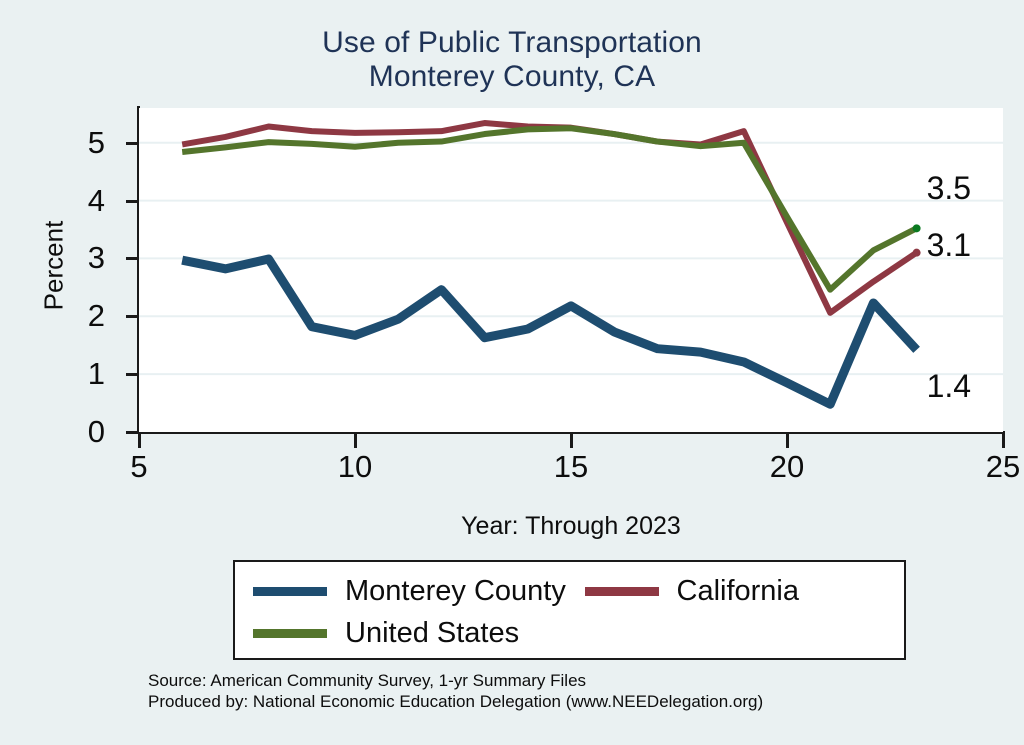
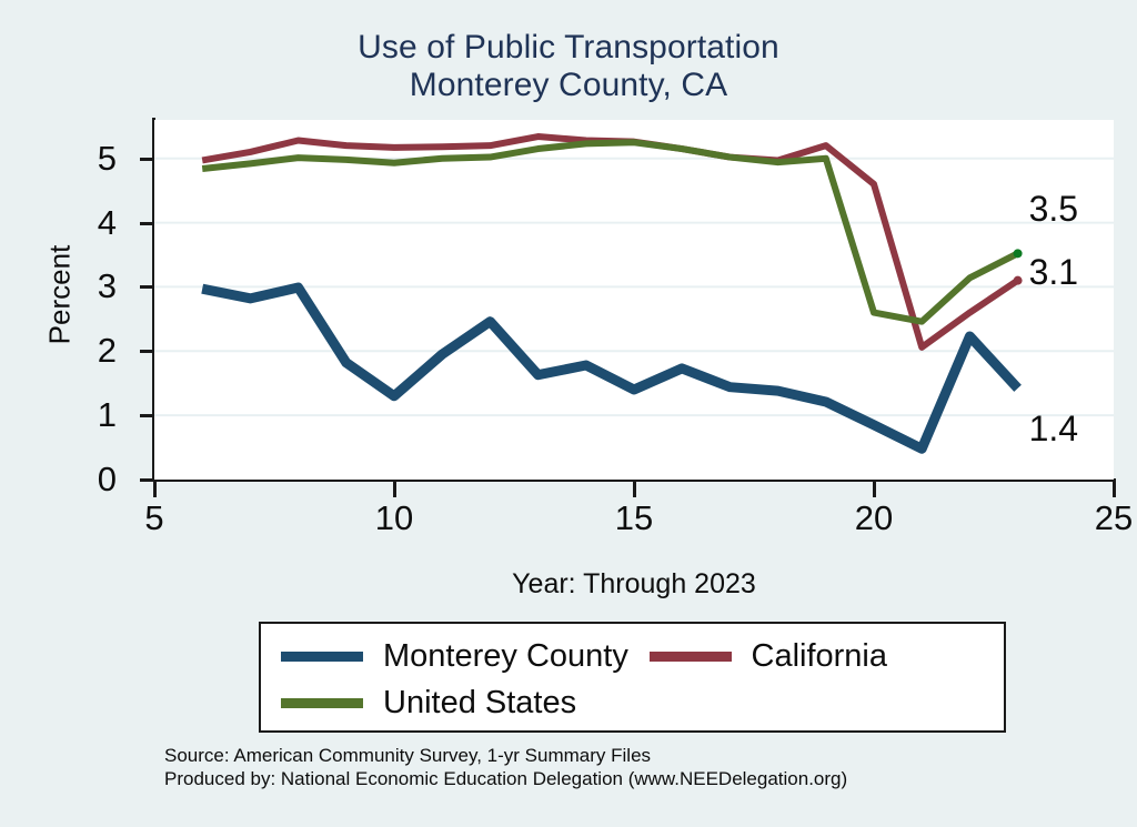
Monterey County/10: 1.7 -> 1.3
Monterey County/15: 2.2 -> 1.4
California/20: 3.6 -> 4.6
United States/20: 3.7 -> 2.6
